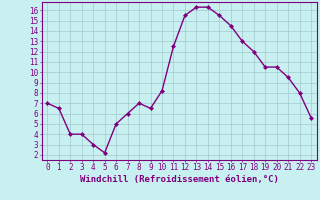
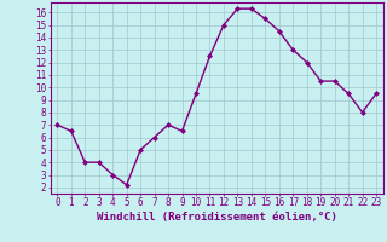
10: 8.2 -> 9.5
12: 15.5 -> 15.0
23: 5.6 -> 9.5
